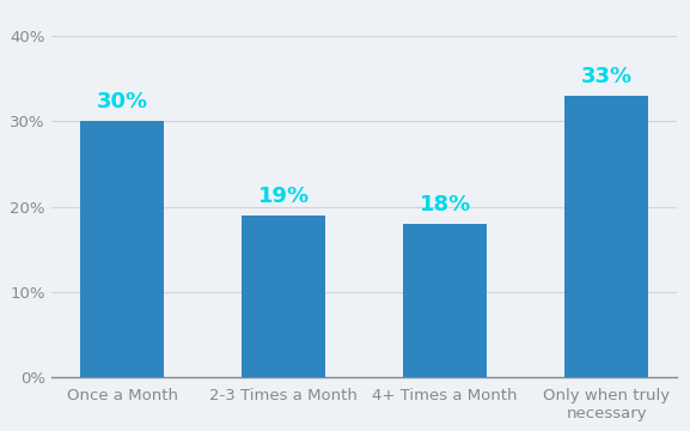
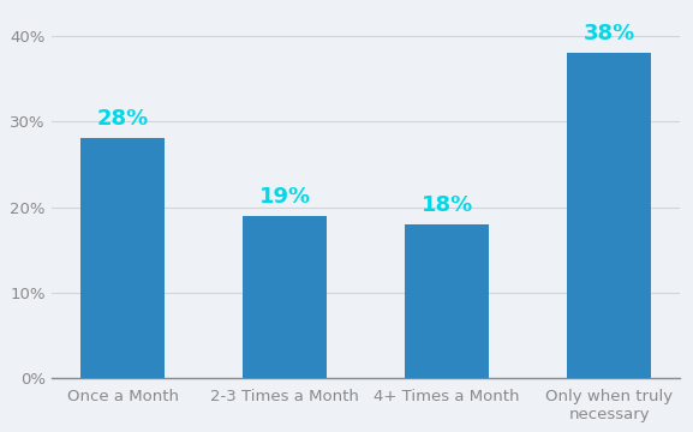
Once a Month: 30% -> 28%
Only when truly necessary: 33% -> 38%
